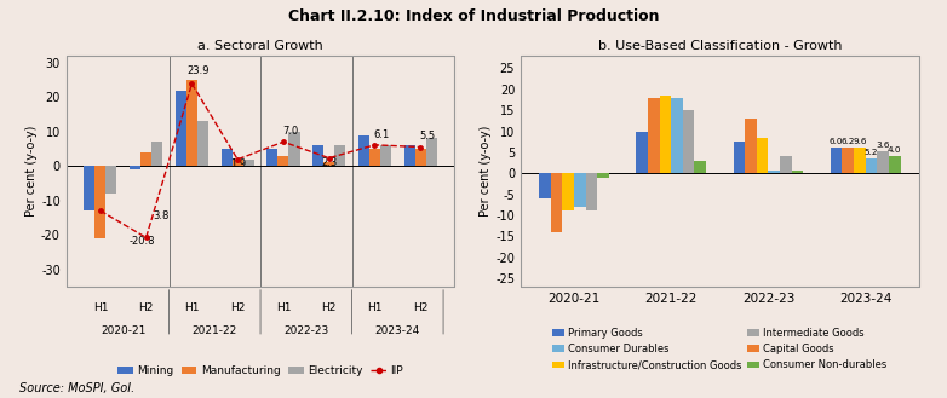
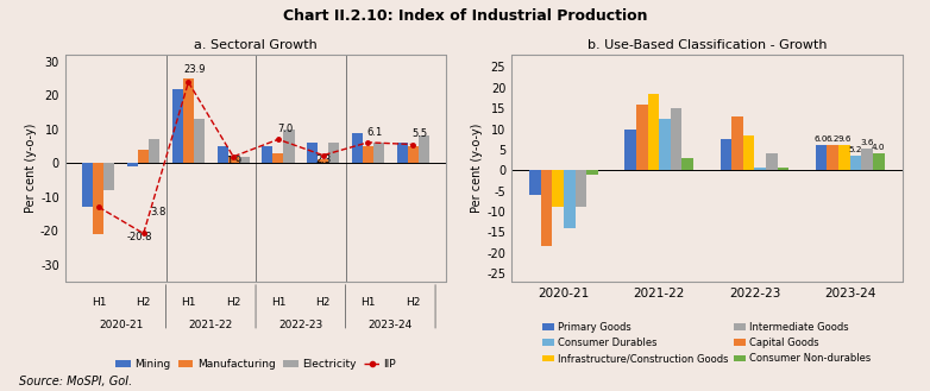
b. Use-Based Classification - Growth/Capital Goods/2020-21: -14.0 -> -18.5
b. Use-Based Classification - Growth/Consumer Durables/2020-21: -8.0 -> -14.0
b. Use-Based Classification - Growth/Capital Goods/2021-22: 18.0 -> 16.0
b. Use-Based Classification - Growth/Consumer Durables/2021-22: 18.0 -> 12.5
